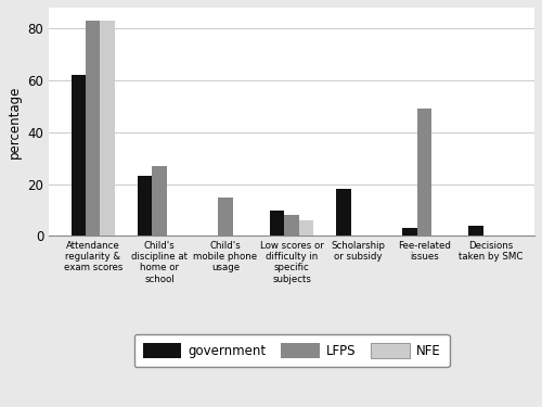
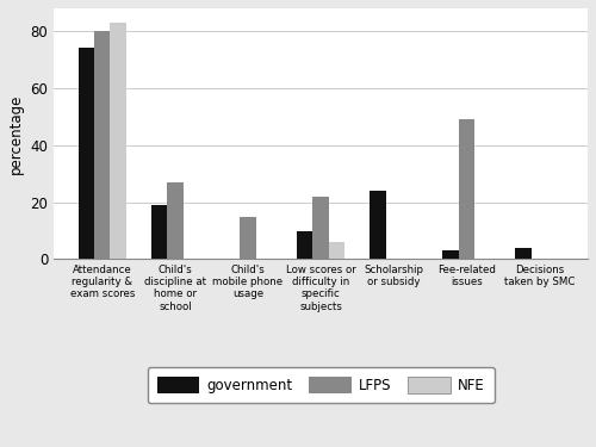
government/Attendance regularity & exam scores: 62 -> 74
LFPS/Attendance regularity & exam scores: 83 -> 80
government/Child's discipline at home or school: 23 -> 19
LFPS/Low scores or difficulty in specific subjects: 8 -> 22
government/Scholarship or subsidy: 18 -> 24
